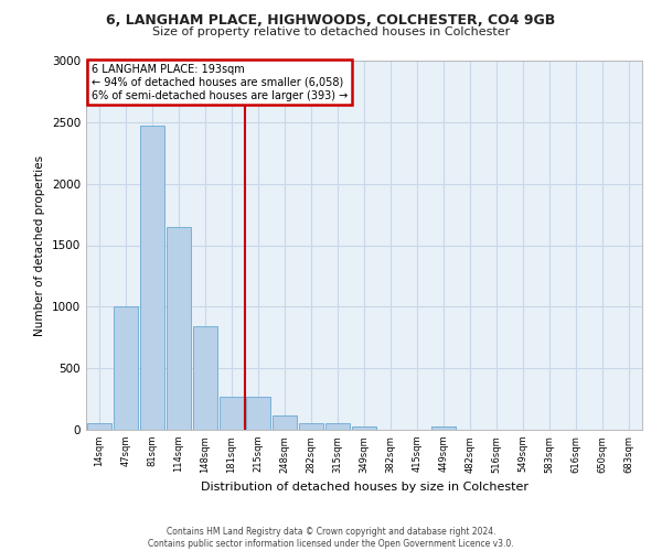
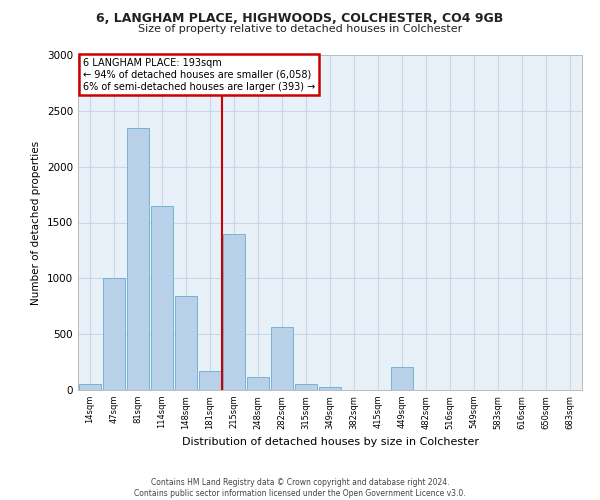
81sqm: 2470 -> 2350
181sqm: 270 -> 170
215sqm: 270 -> 1400
282sqm: 60 -> 560
449sqm: 30 -> 210
